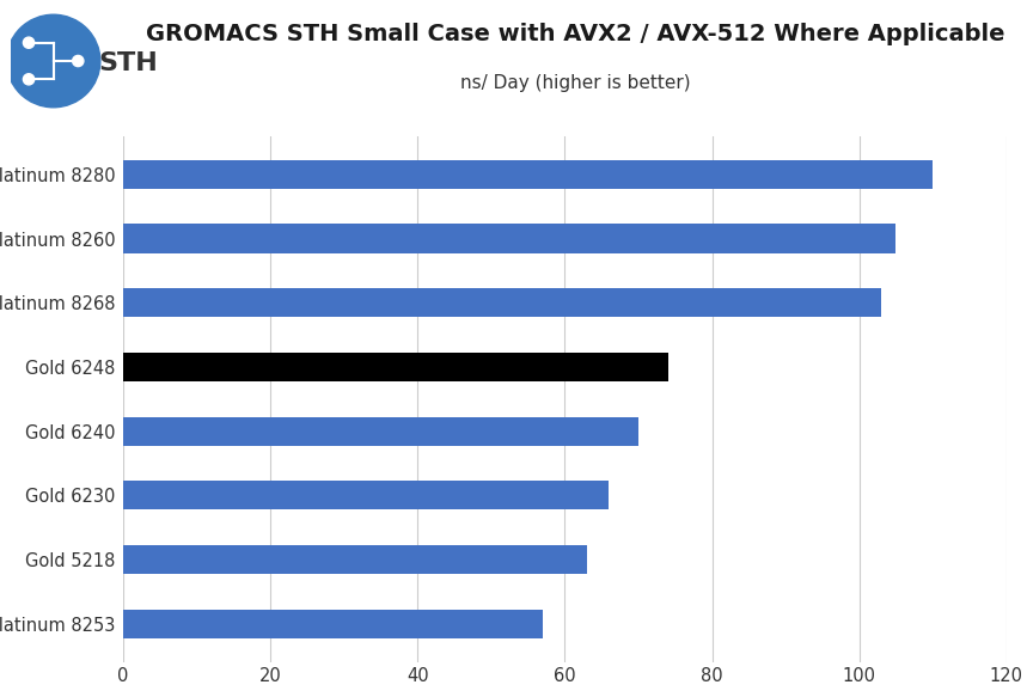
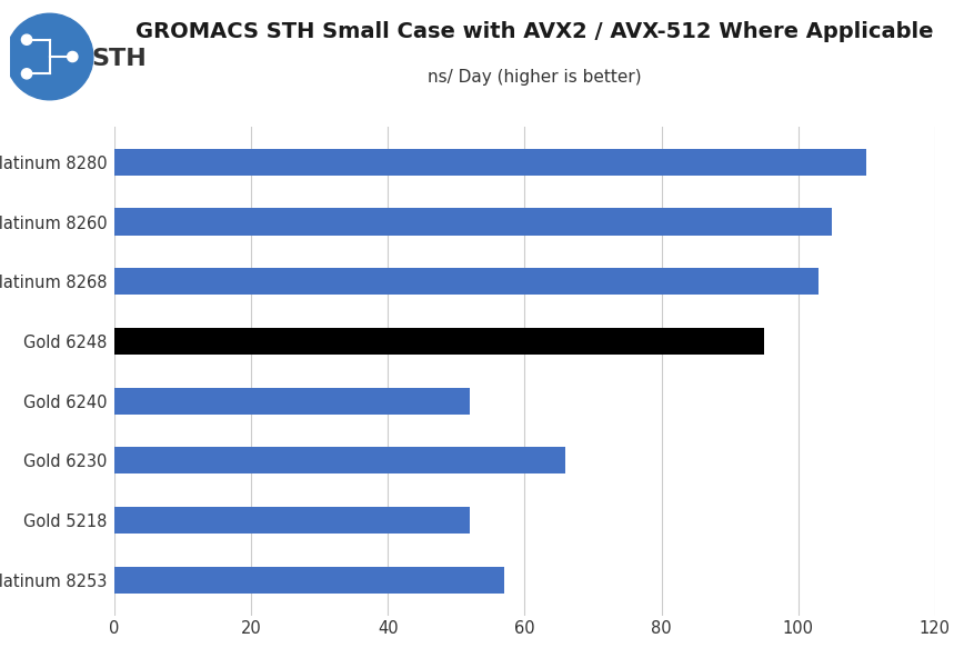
Gold 6248: 74 -> 95
Gold 6240: 70 -> 52
Gold 5218: 63 -> 52
